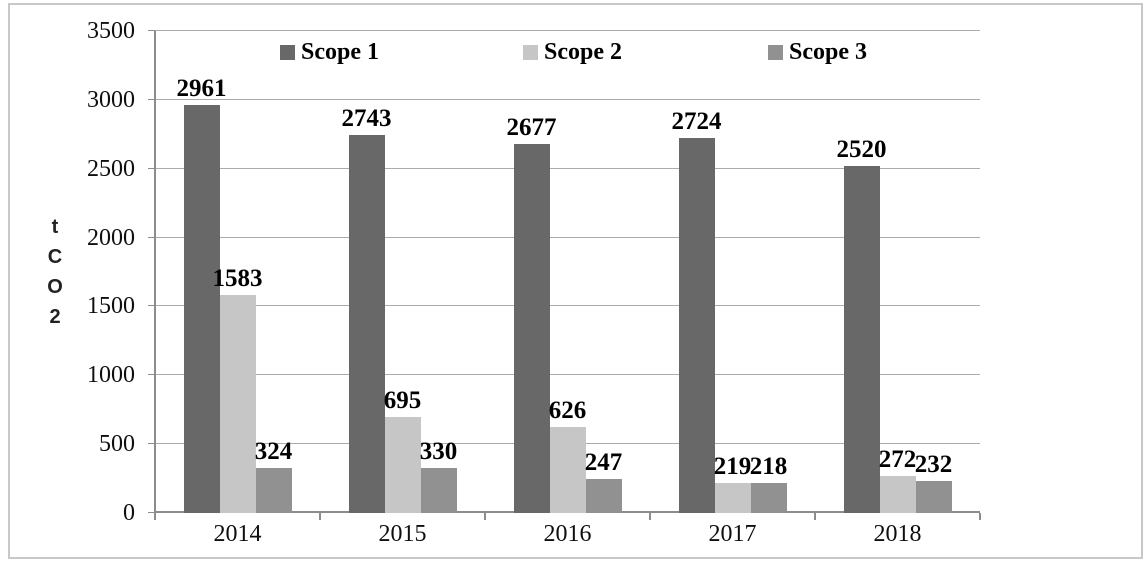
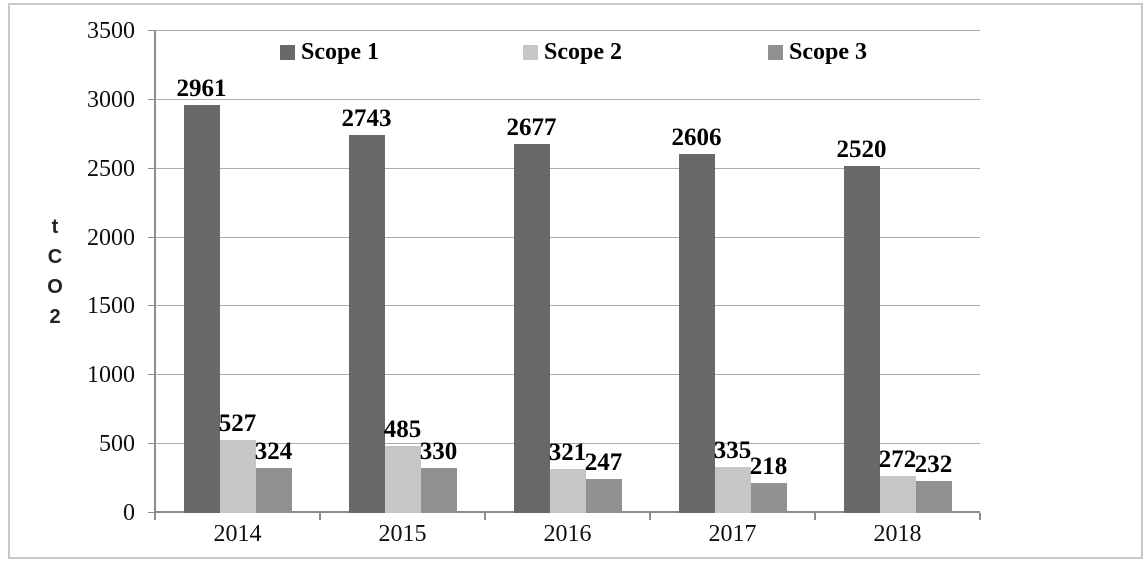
Scope 2/2014: 1583 -> 527
Scope 2/2015: 695 -> 485
Scope 2/2016: 626 -> 321
Scope 1/2017: 2724 -> 2606
Scope 2/2017: 219 -> 335
